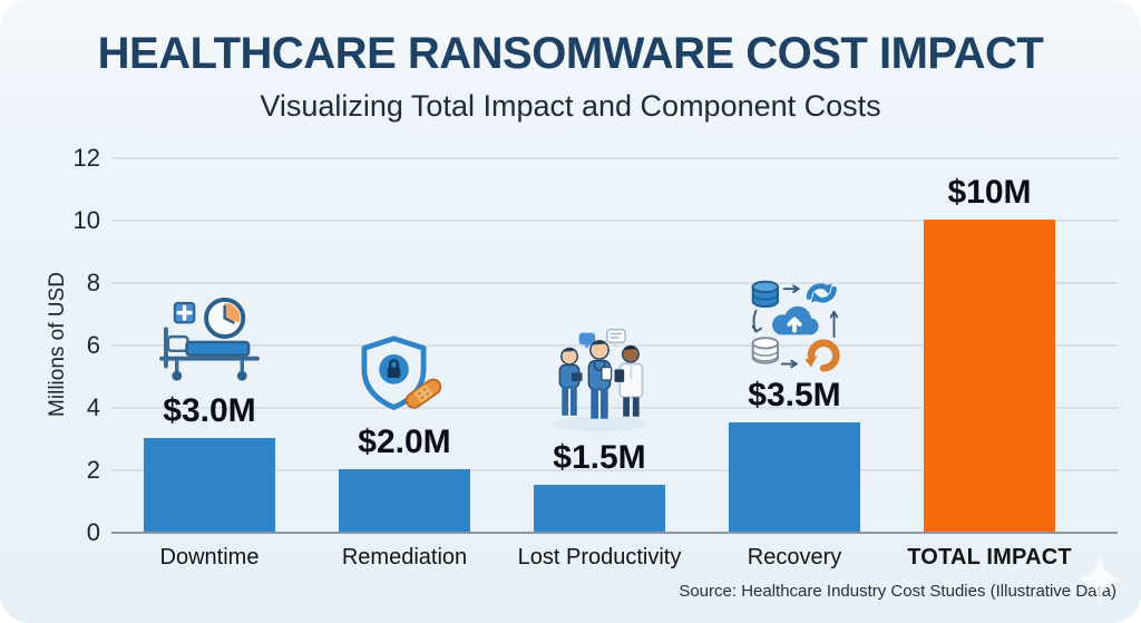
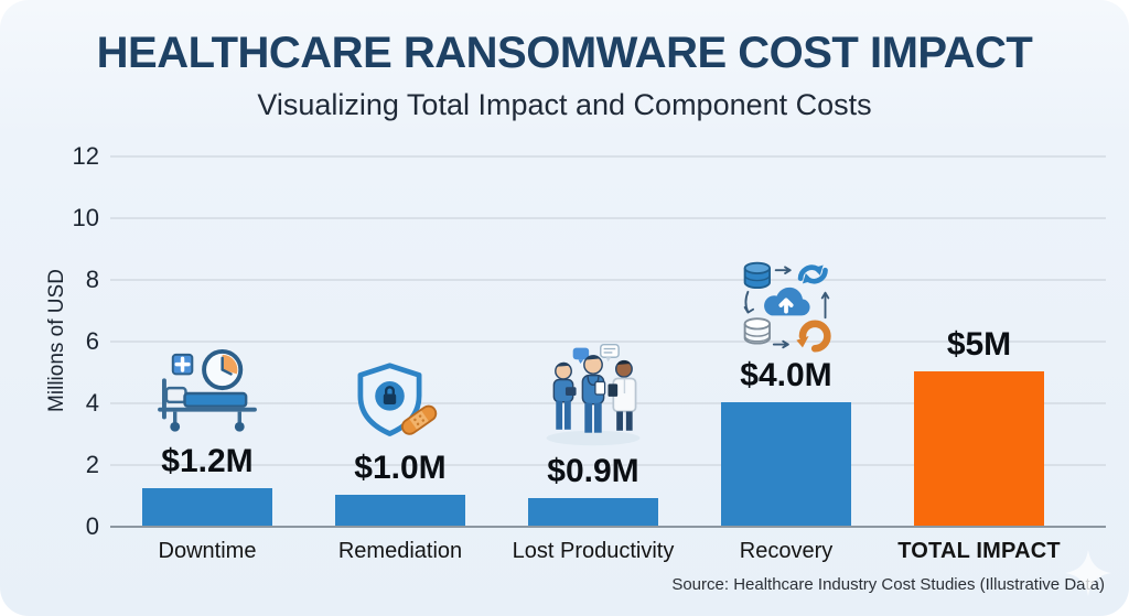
Downtime: $3.0M -> $1.2M
Remediation: $2.0M -> $1.0M
Lost Productivity: $1.5M -> $0.9M
Recovery: $3.5M -> $4.0M
TOTAL IMPACT: $10M -> $5M
